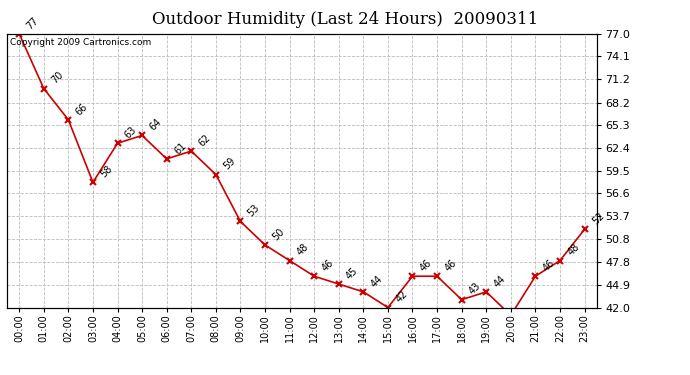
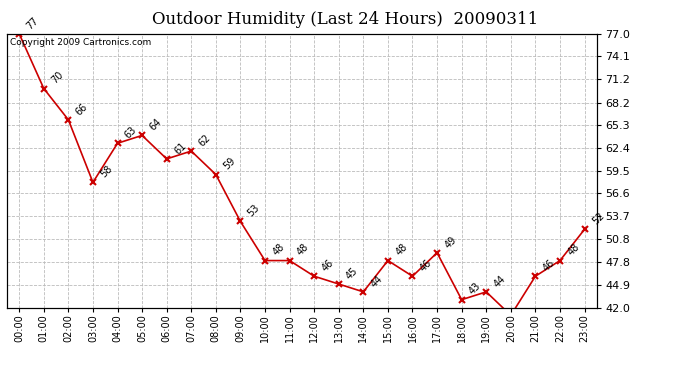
10:00: 50 -> 48
15:00: 42 -> 48
17:00: 46 -> 49
